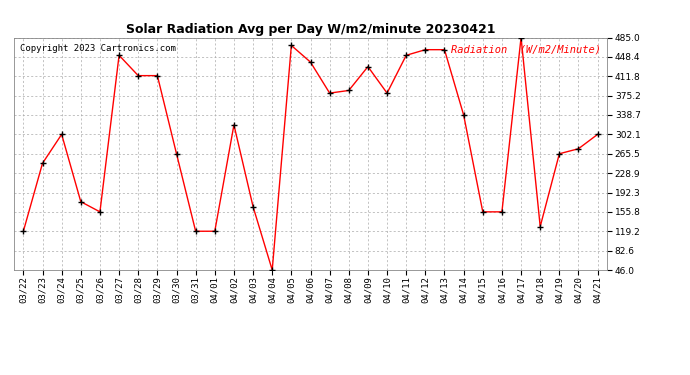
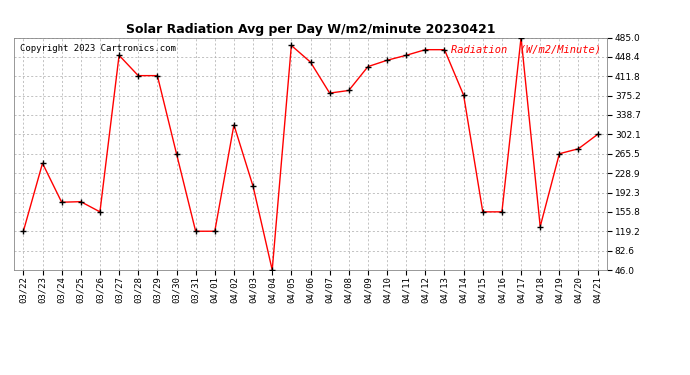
03/24: 302 -> 174
04/03: 166 -> 204
04/10: 380 -> 442
04/14: 339 -> 376
